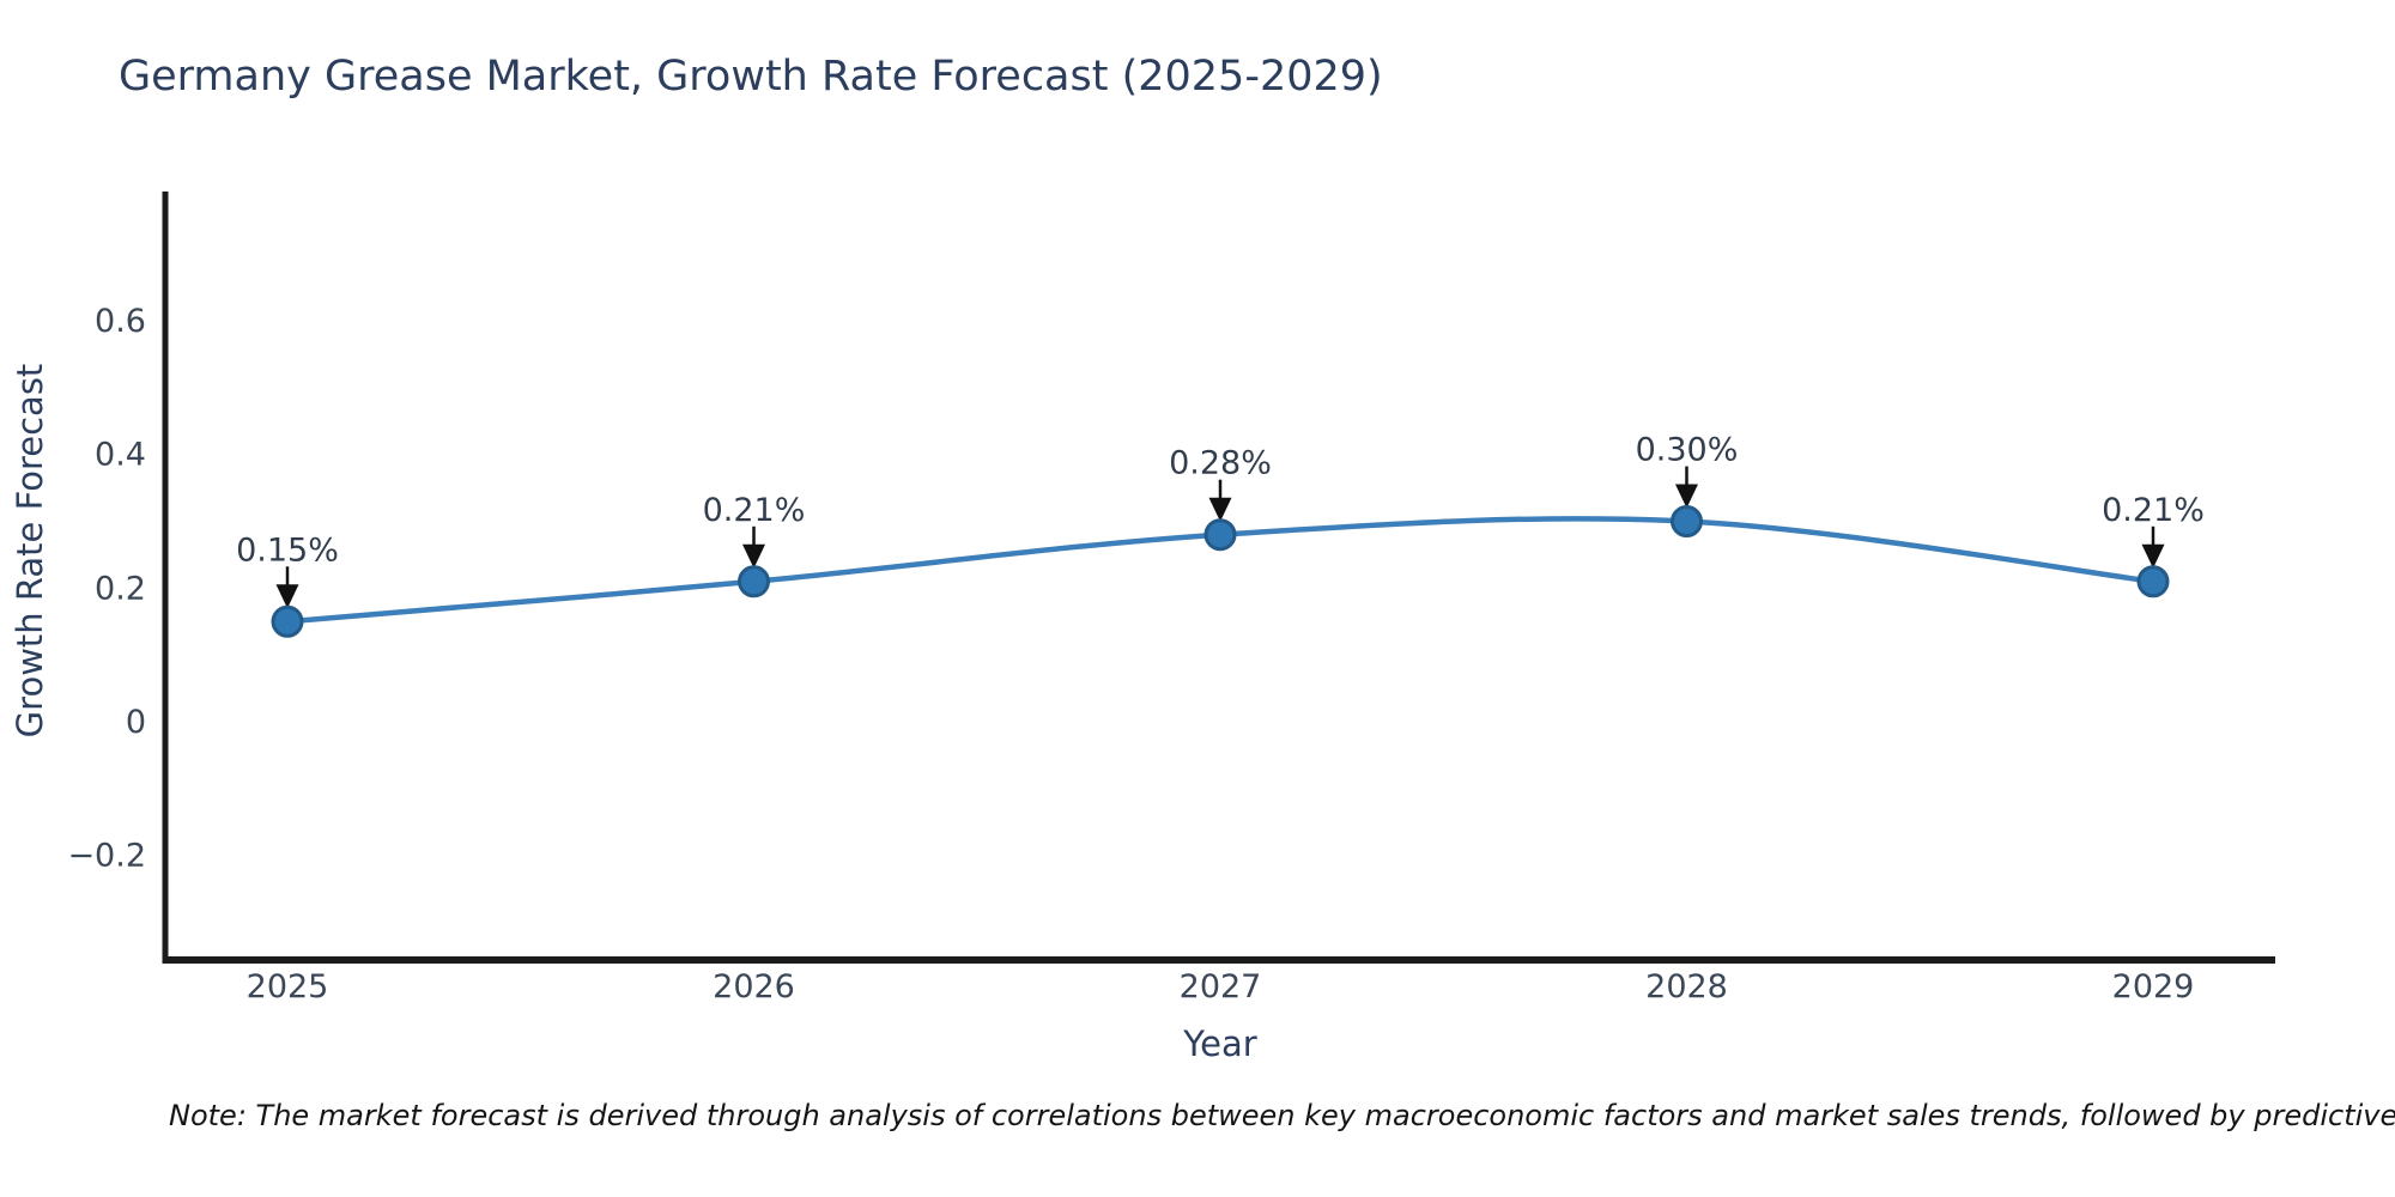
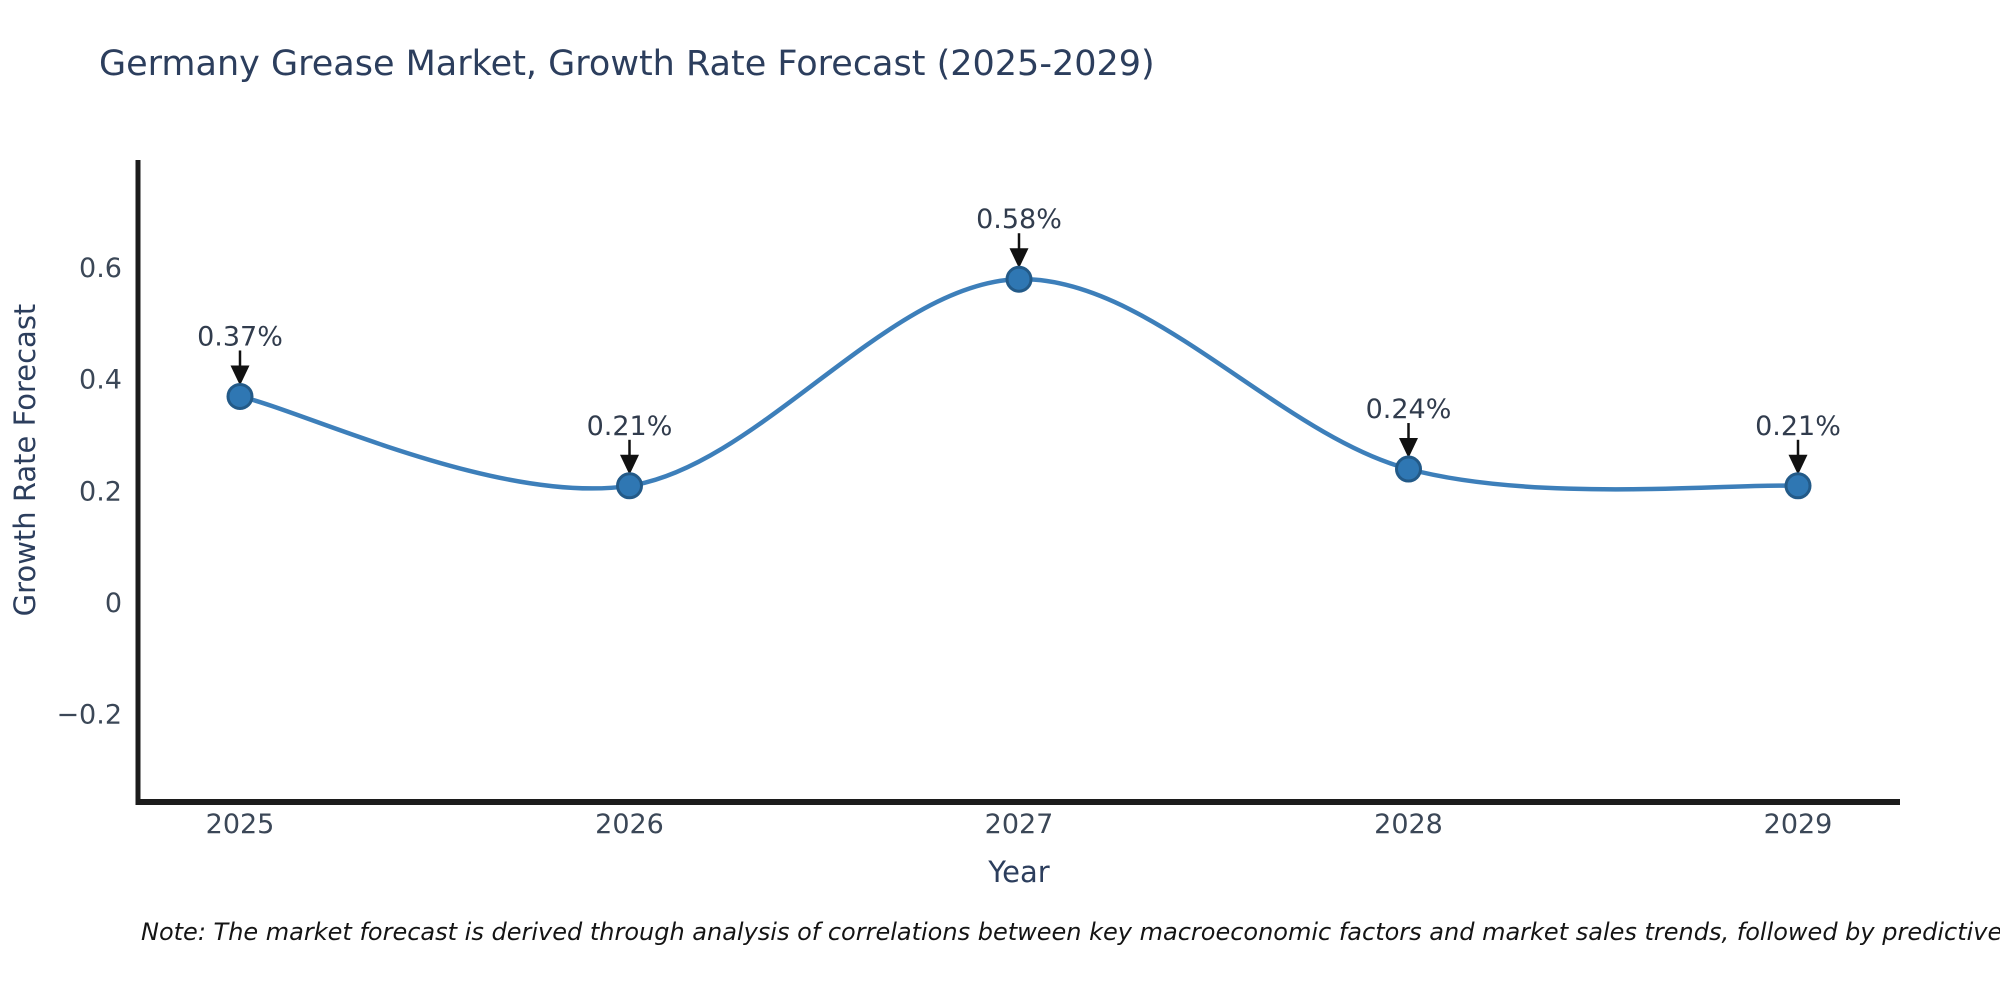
2025: 0.15% -> 0.37%
2027: 0.28% -> 0.58%
2028: 0.30% -> 0.24%
